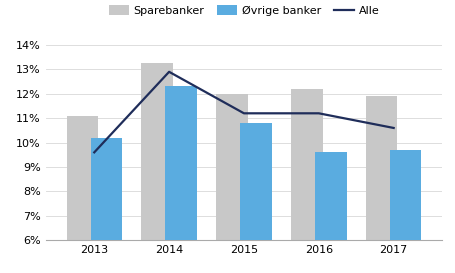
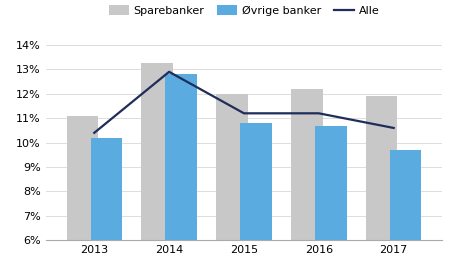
Alle/2013: 9.6% -> 10.4%
Øvrige banker/2014: 12.3% -> 12.8%
Øvrige banker/2016: 9.6% -> 10.7%
